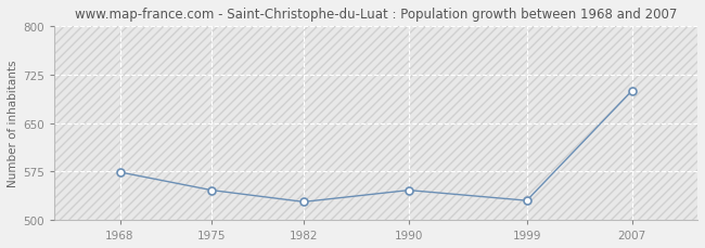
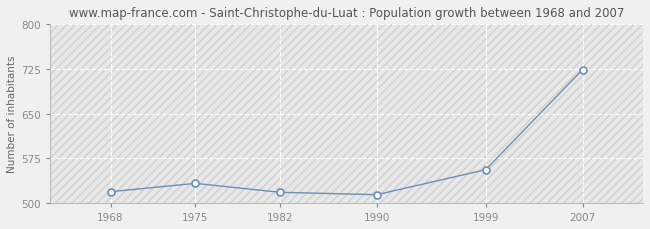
1968: 574 -> 519
1975: 546 -> 533
1982: 528 -> 518
1990: 546 -> 514
1999: 530 -> 556
2007: 700 -> 724
